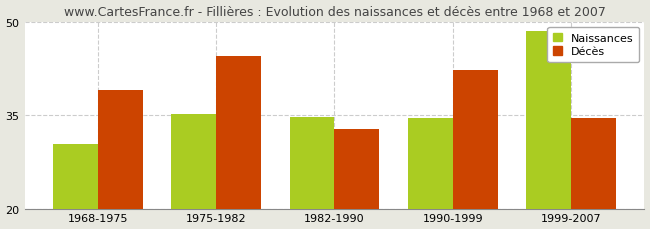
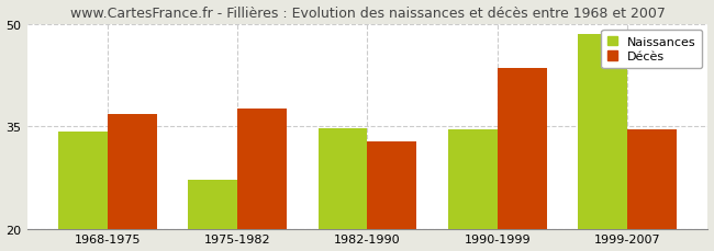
Naissances/1968-1975: 30.4 -> 34.2
Décès/1968-1975: 39.0 -> 36.8
Naissances/1975-1982: 35.2 -> 27.2
Décès/1975-1982: 44.4 -> 37.5
Décès/1990-1999: 42.2 -> 43.5
